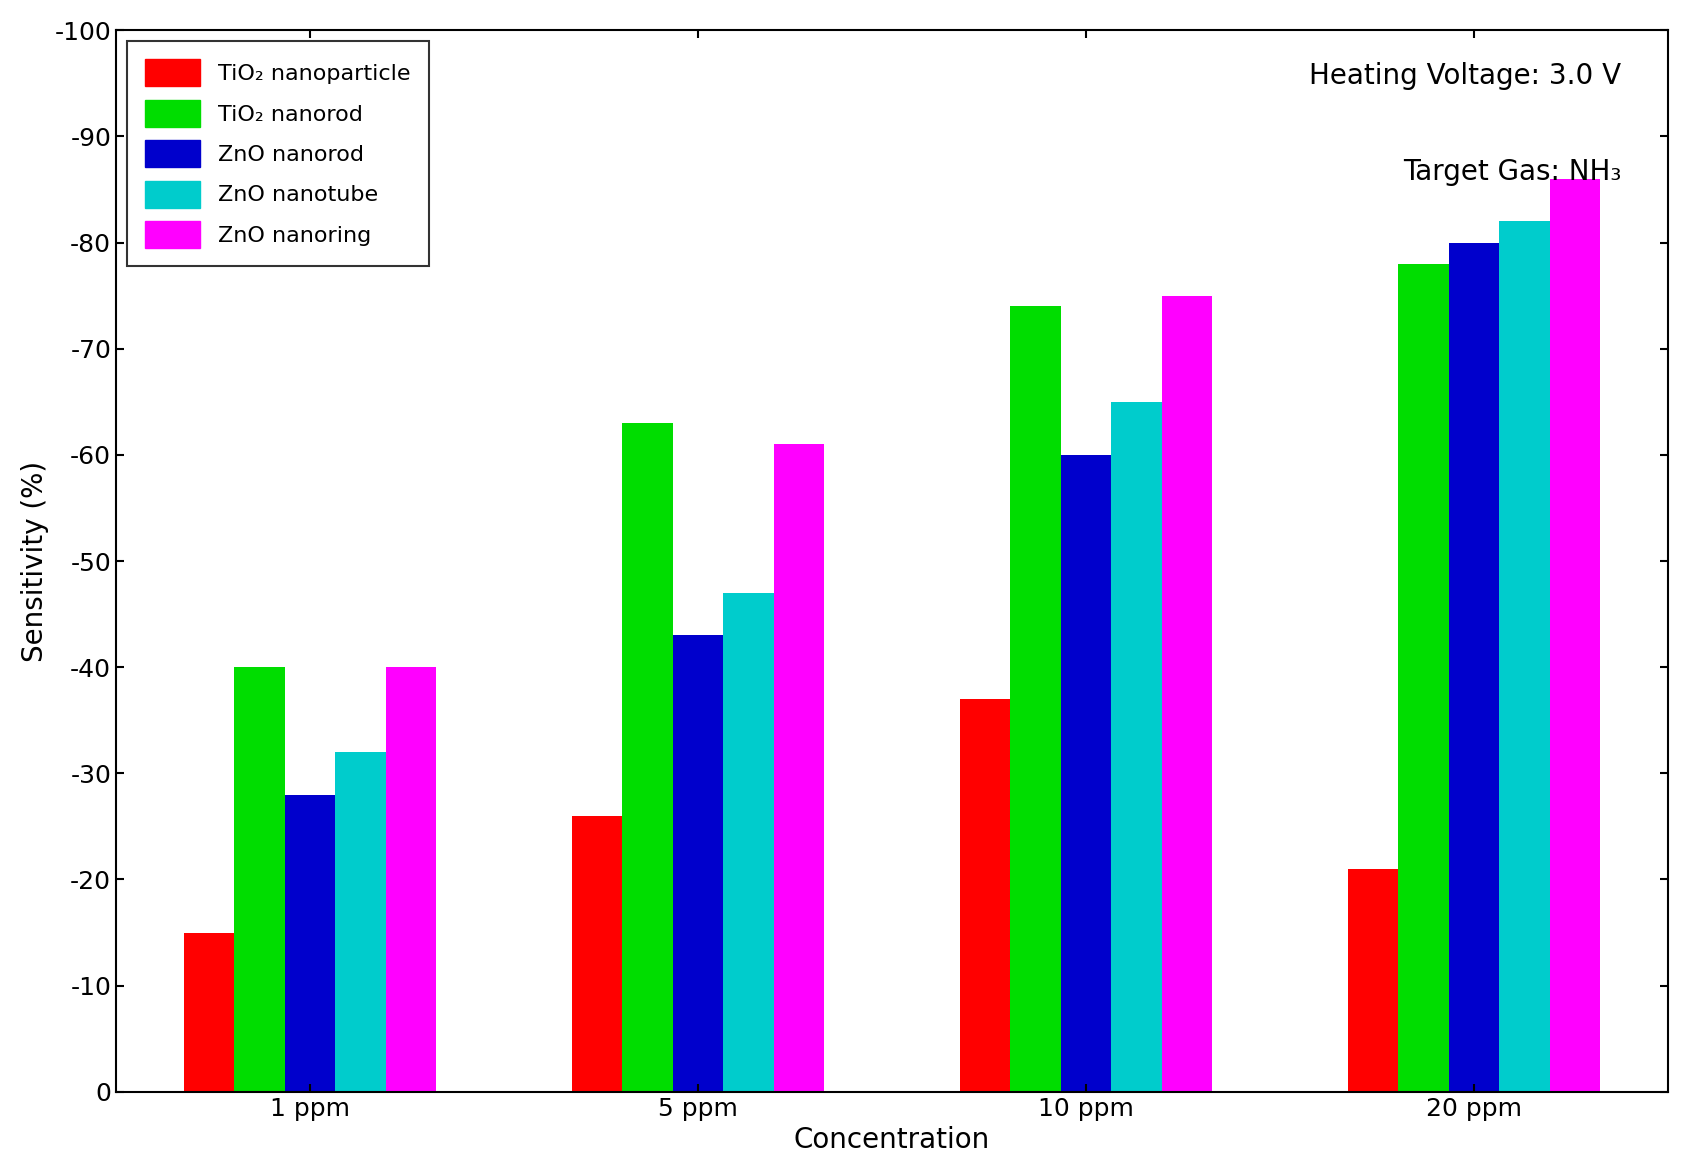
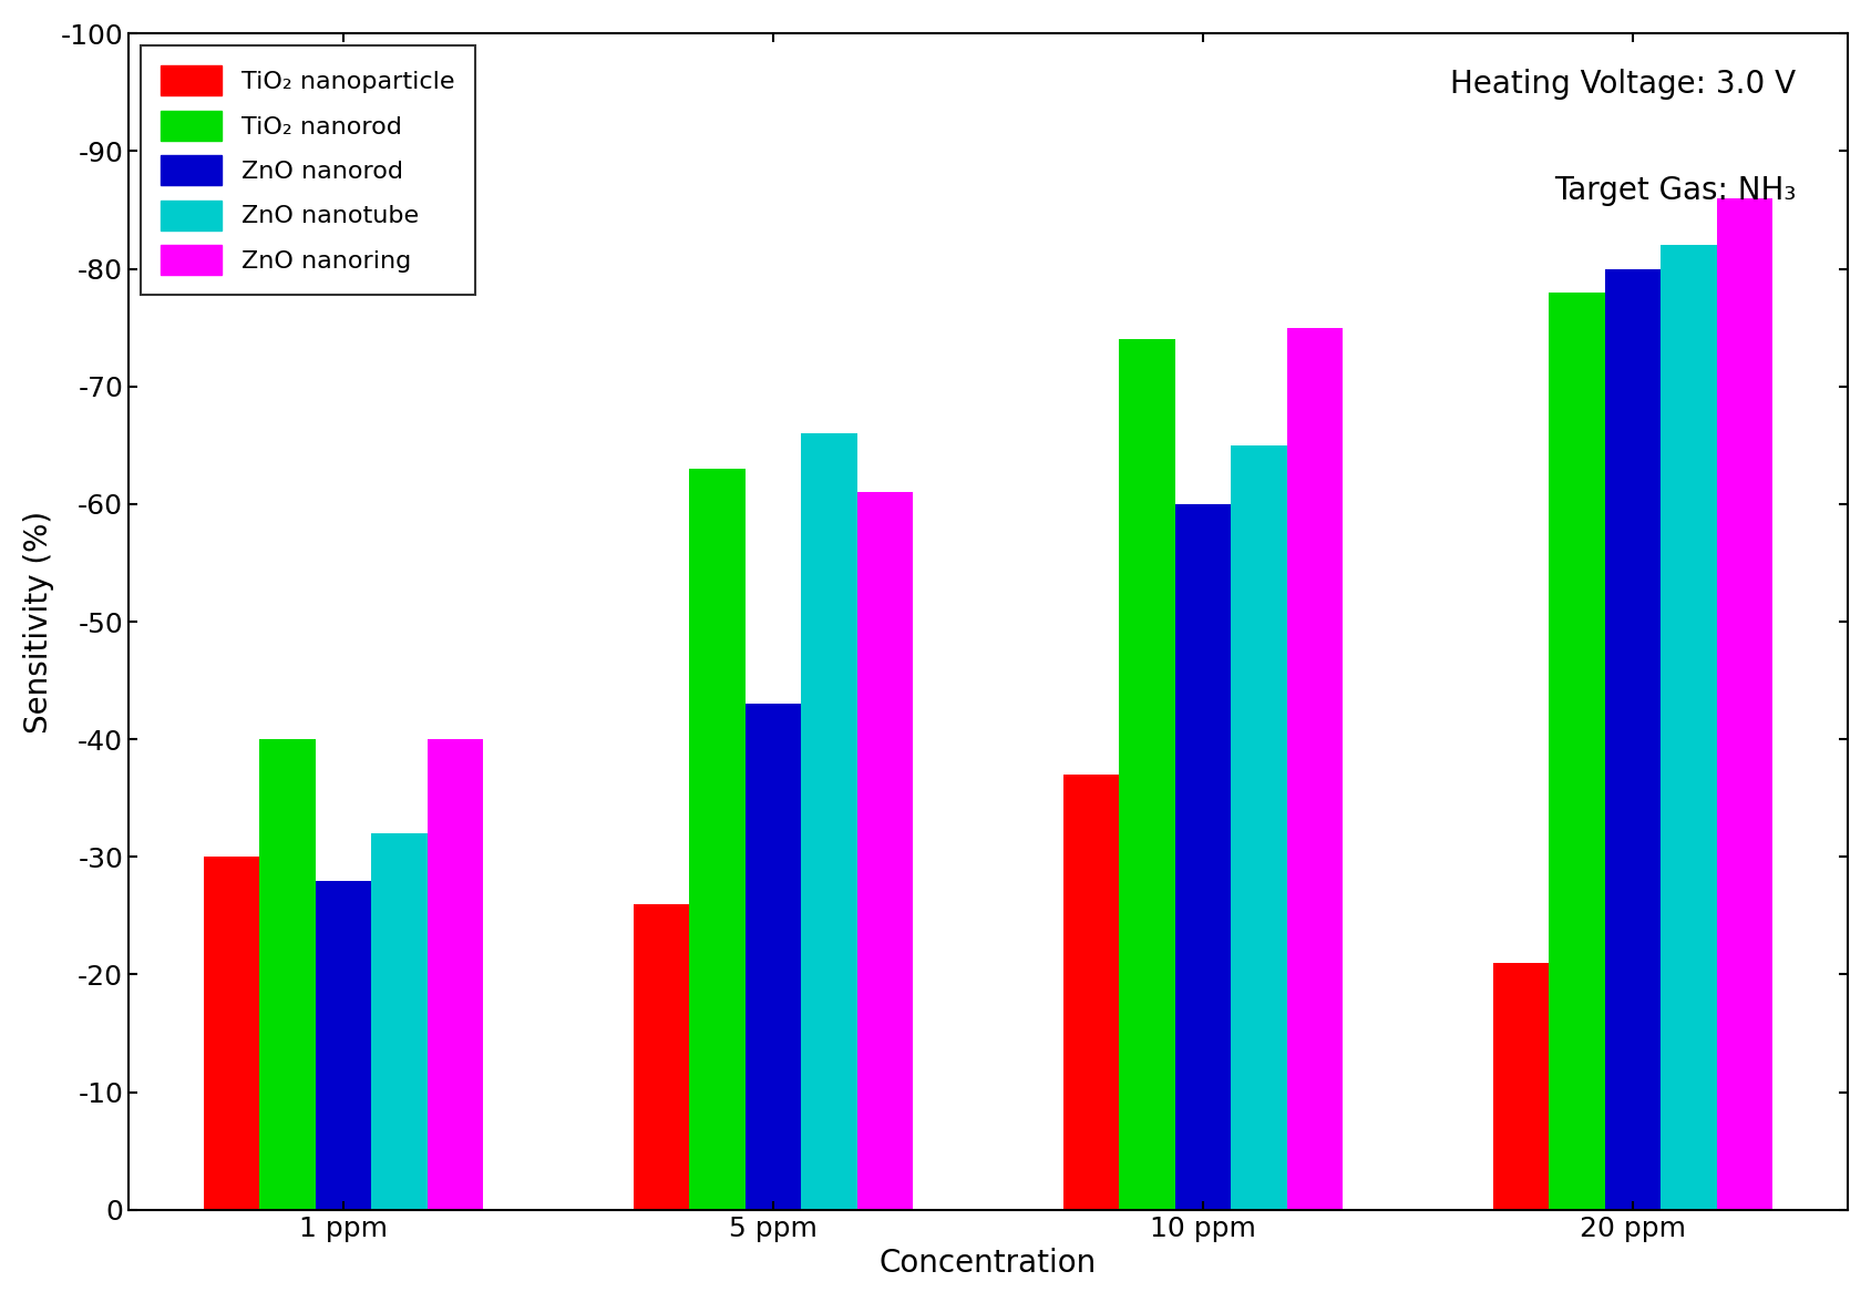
TiO₂ nanoparticle/1 ppm: -15 -> -30
ZnO nanotube/5 ppm: -47 -> -66
